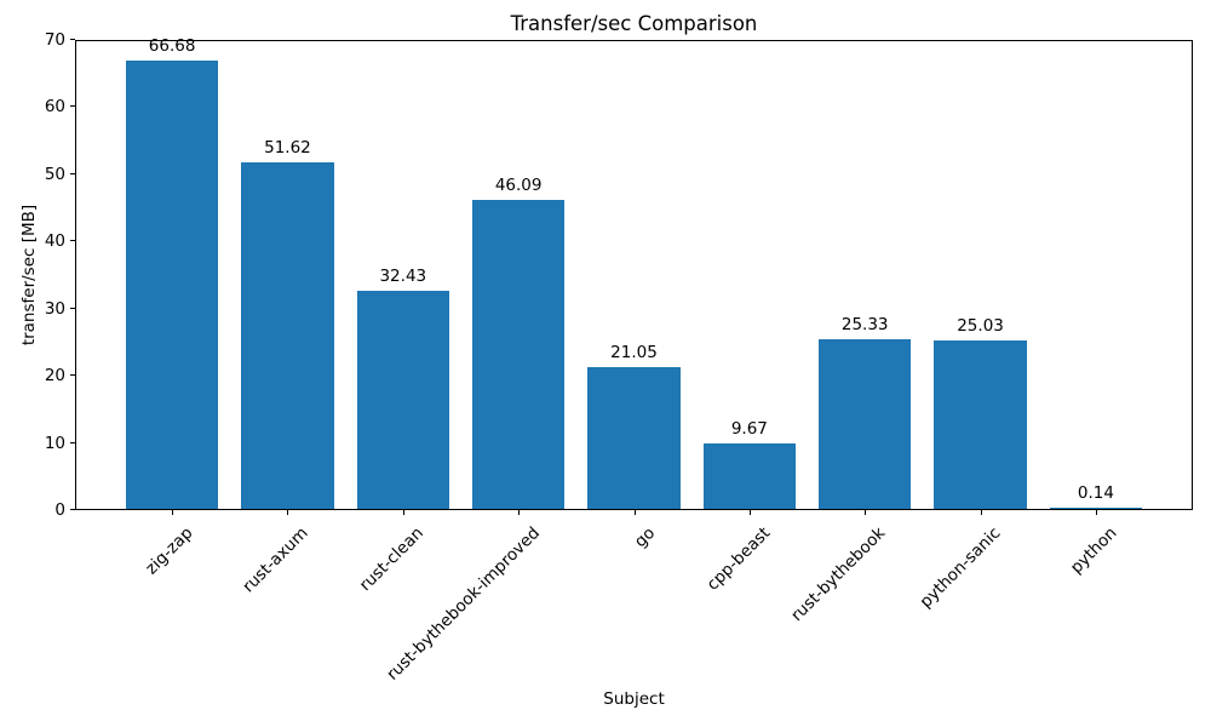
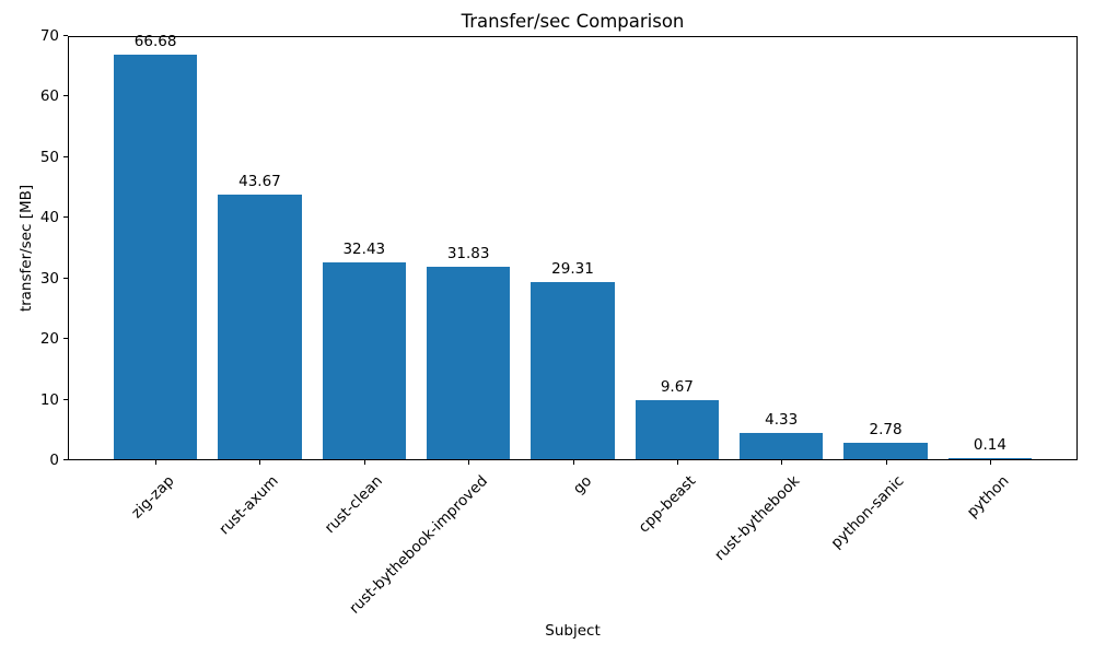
rust-axum: 51.62 -> 43.67
rust-bythebook-improved: 46.09 -> 31.83
go: 21.05 -> 29.31
rust-bythebook: 25.33 -> 4.33
python-sanic: 25.03 -> 2.78
